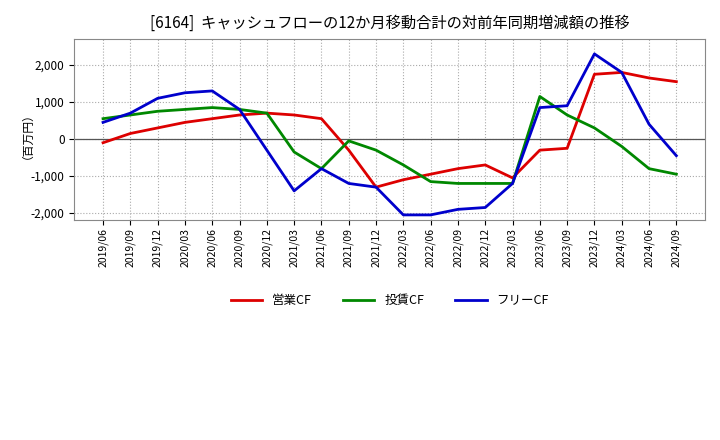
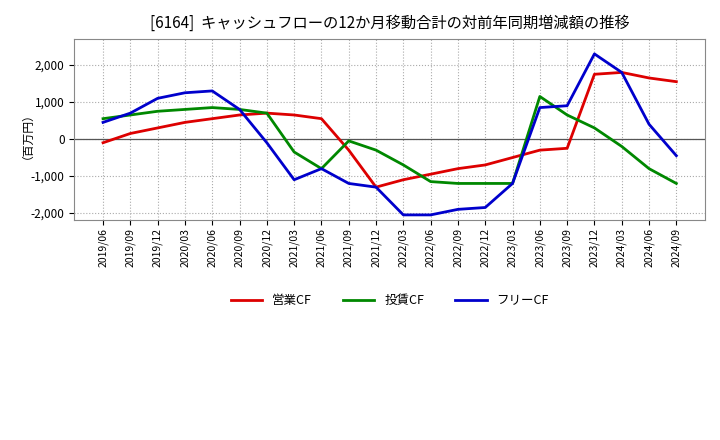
フリーCF/2020/12: -300 -> -100
フリーCF/2021/03: -1,400 -> -1,100
営業CF/2023/03: -1,050 -> -500
投賃CF/2024/09: -950 -> -1,200
